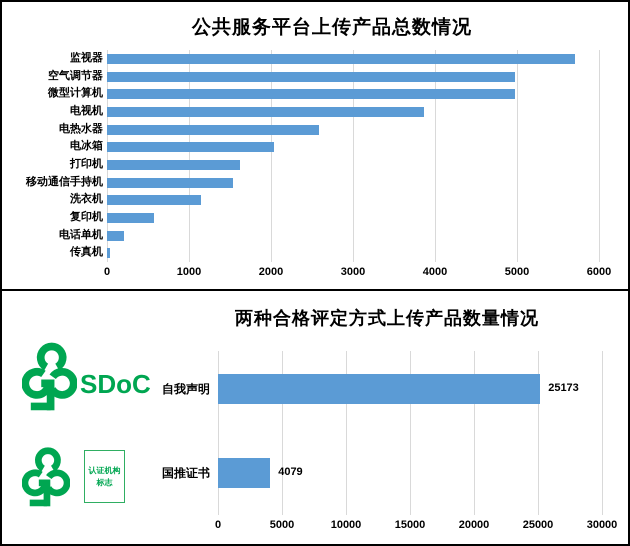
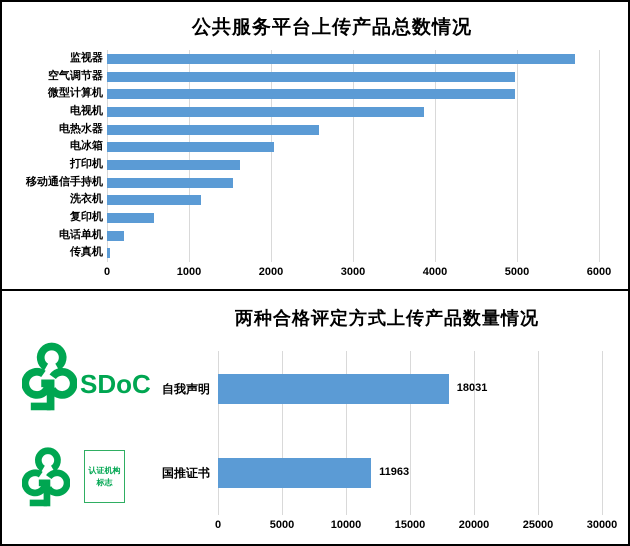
两种合格评定方式上传产品数量情况/自我声明: 25173 -> 18031
两种合格评定方式上传产品数量情况/国推证书: 4079 -> 11963
